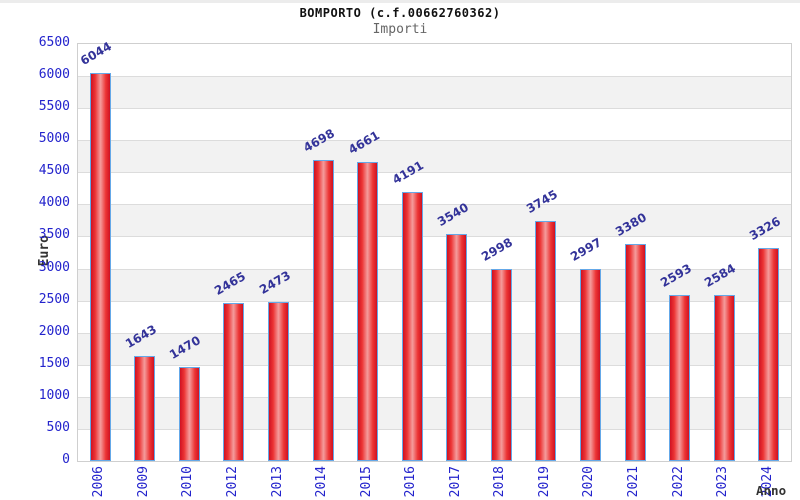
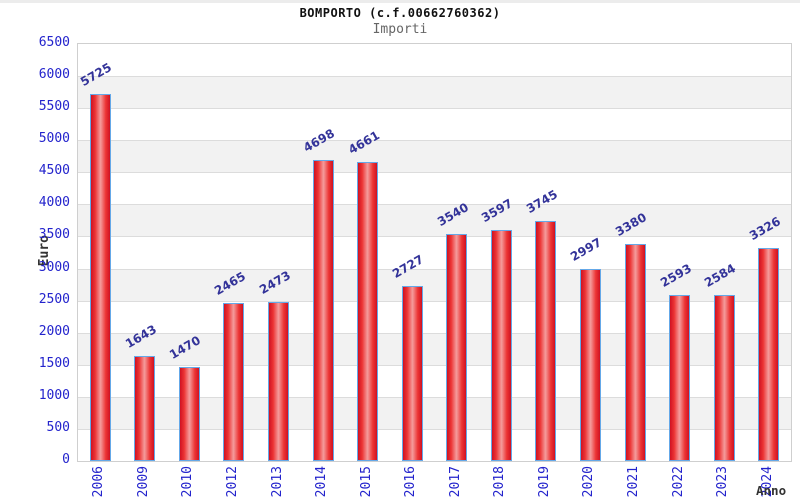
2006: 6044 -> 5725
2016: 4191 -> 2727
2018: 2998 -> 3597
